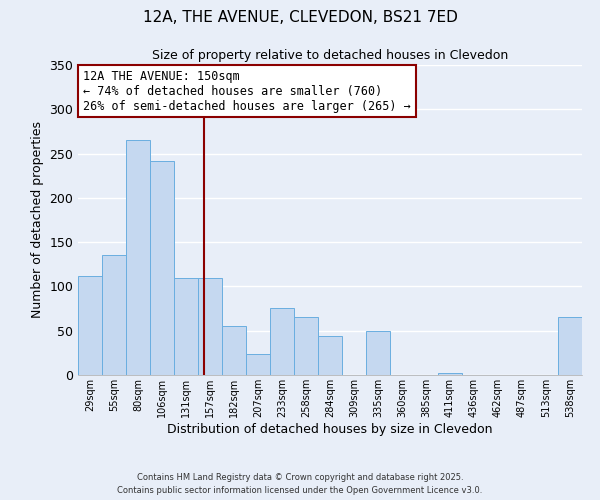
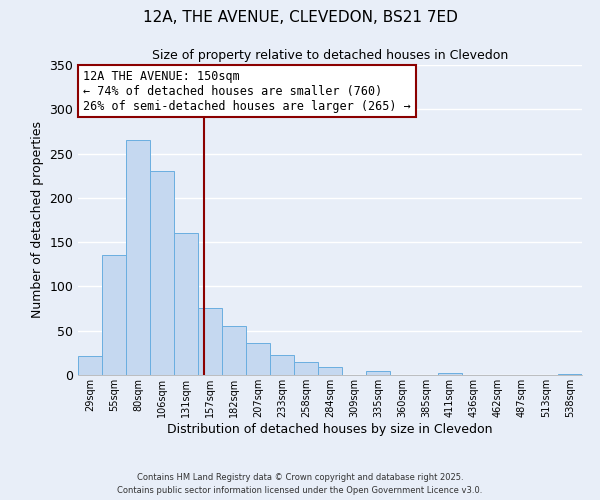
29sqm: 112 -> 22
106sqm: 242 -> 230
131sqm: 110 -> 160
157sqm: 110 -> 76
207sqm: 24 -> 36
233sqm: 76 -> 23
258sqm: 66 -> 15
284sqm: 44 -> 9
335sqm: 50 -> 5
538sqm: 66 -> 1
